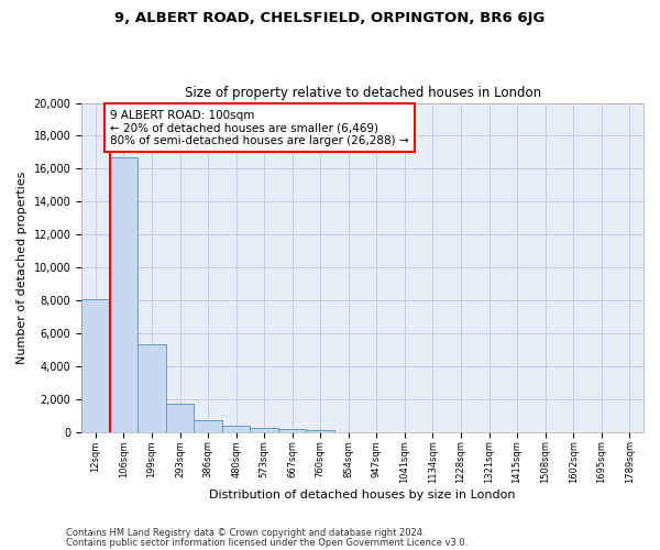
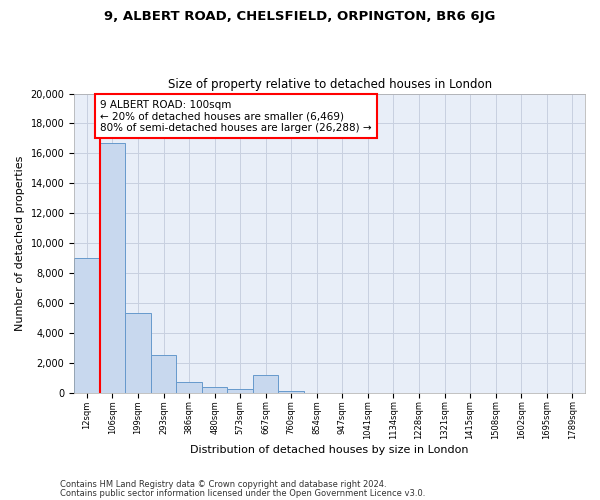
12sqm: 8,100 -> 9,000
293sqm: 1,800 -> 2,500
667sqm: 200 -> 1,200
